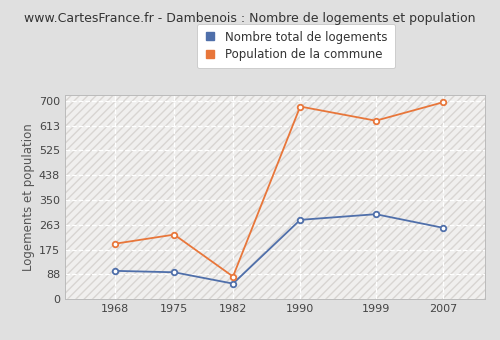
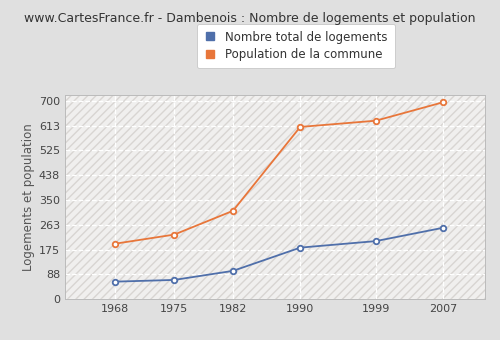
Nombre total de logements/1968: 100 -> 62
Nombre total de logements/1975: 95 -> 68
Nombre total de logements/1982: 55 -> 100
Population de la commune/1982: 80 -> 312
Nombre total de logements/1990: 280 -> 182
Population de la commune/1990: 680 -> 608
Nombre total de logements/1999: 300 -> 205
